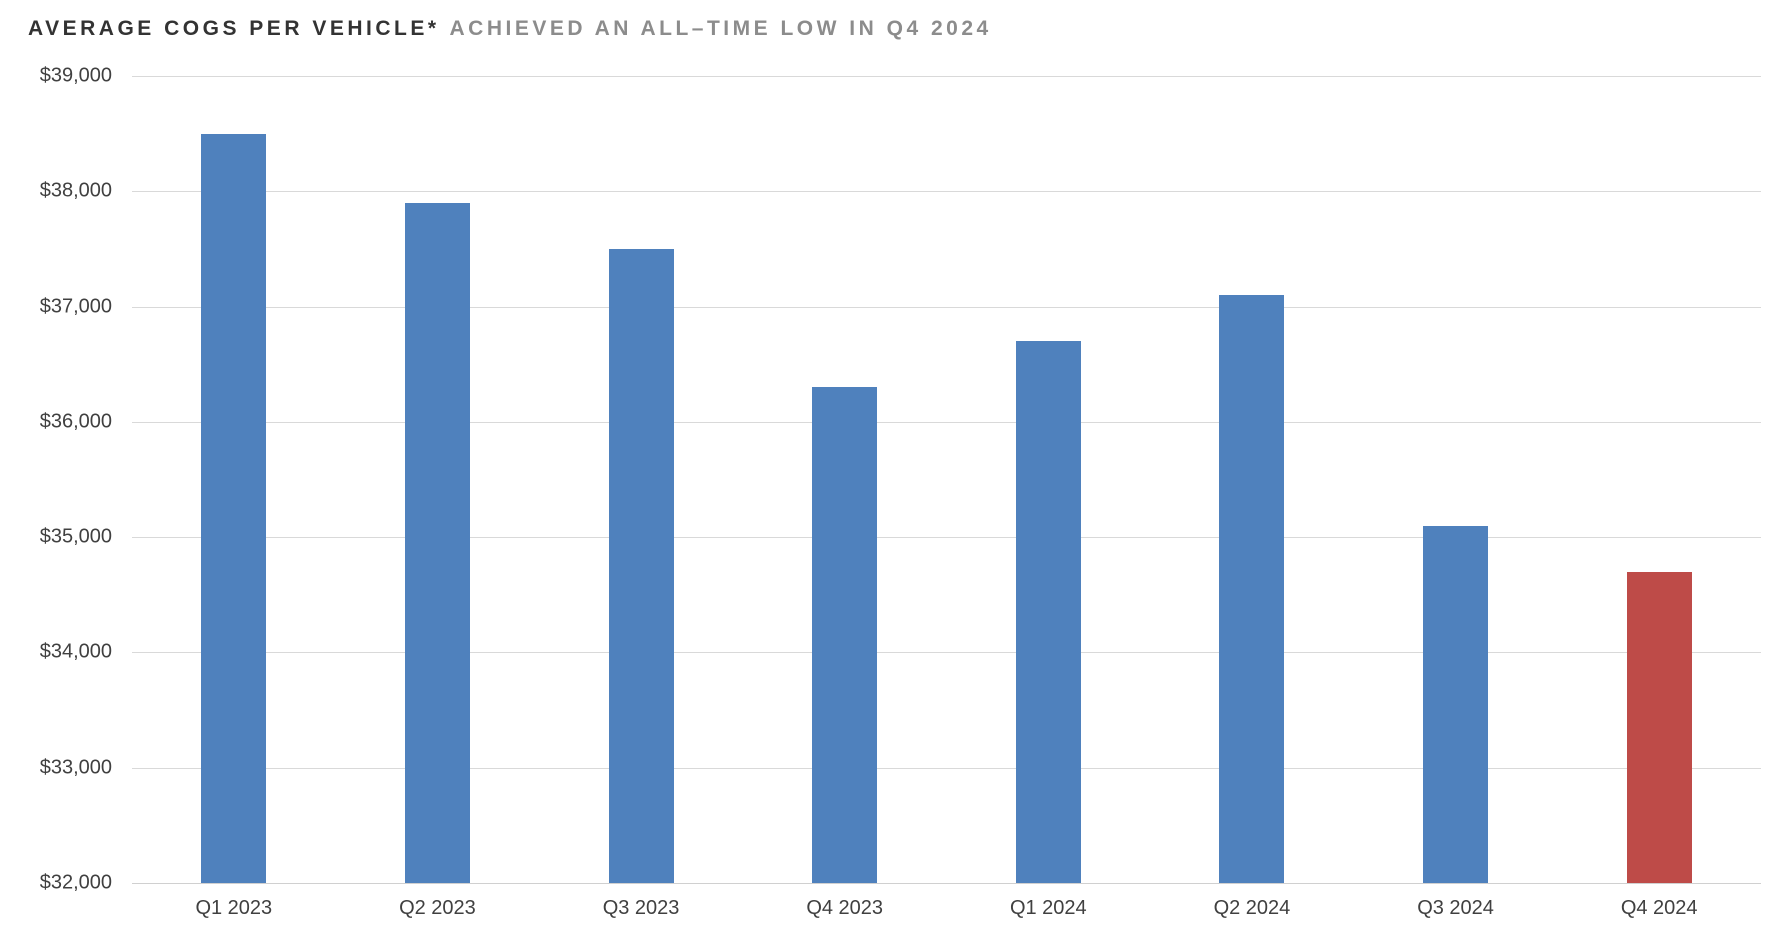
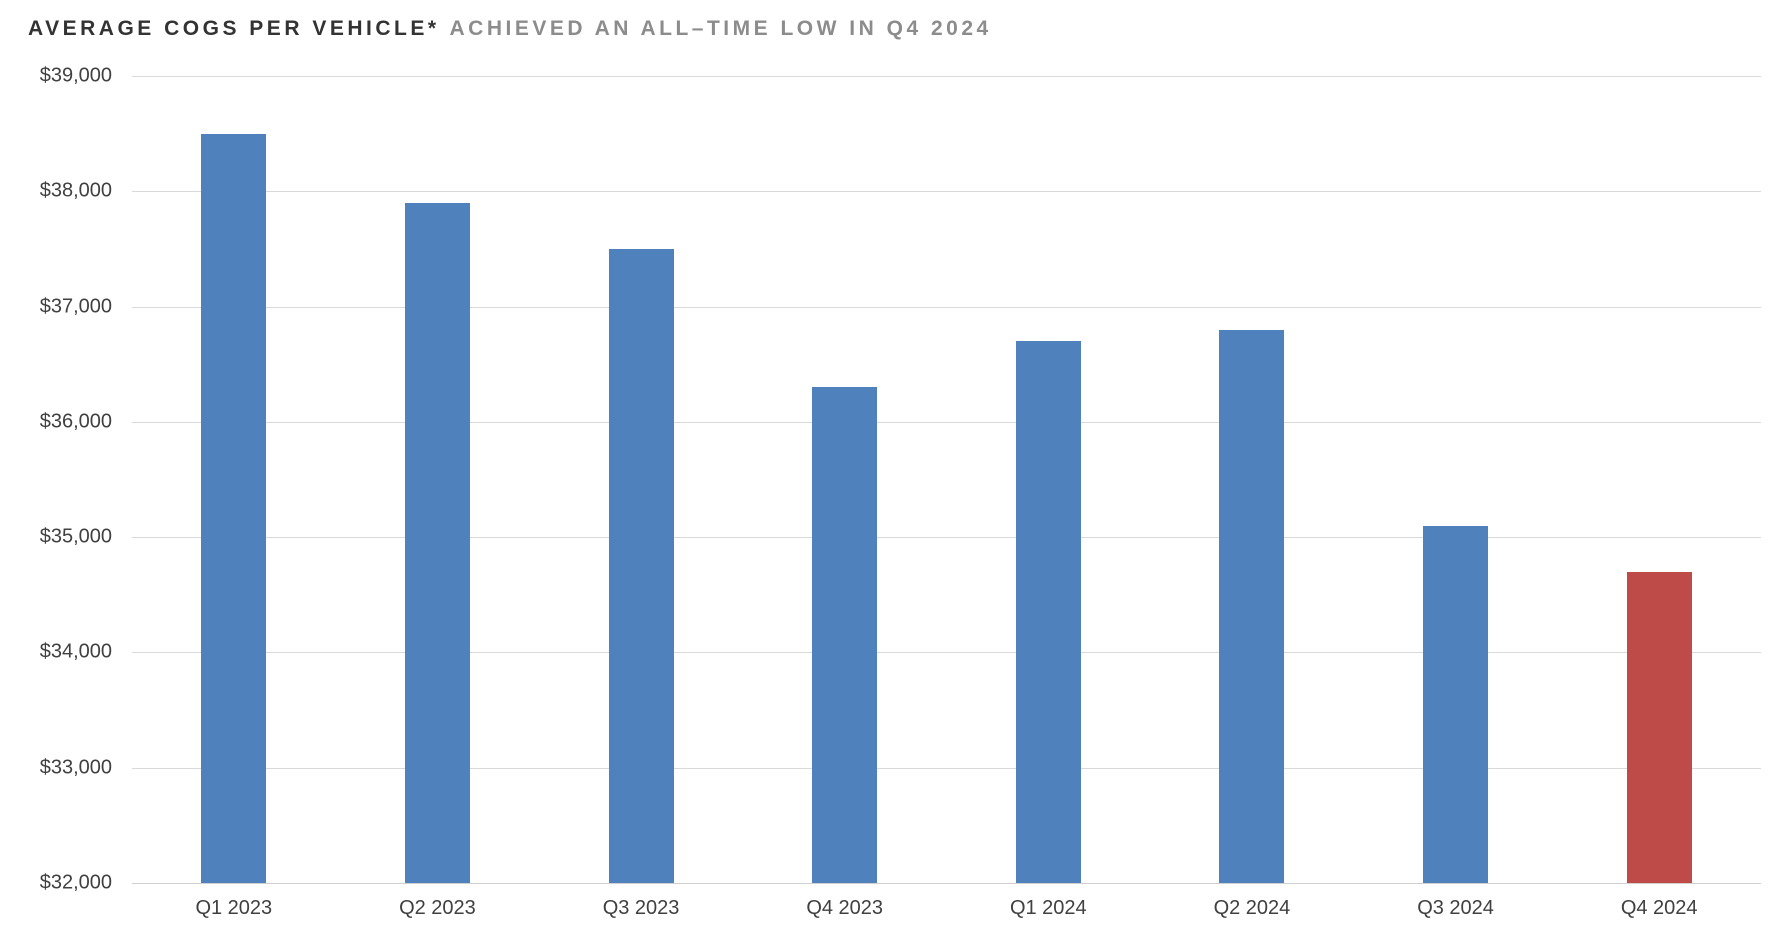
Q2 2024: $37100 -> $36800
